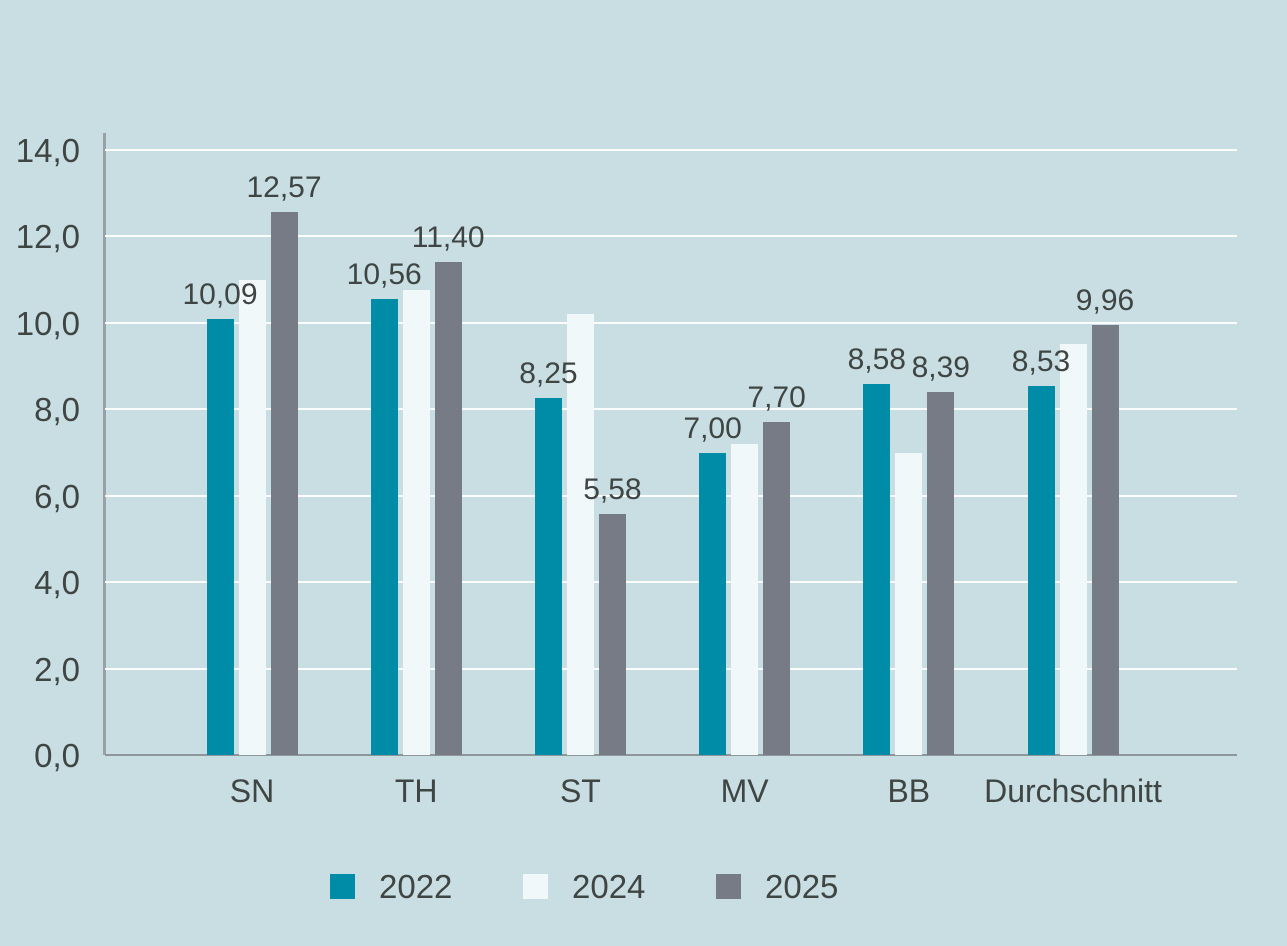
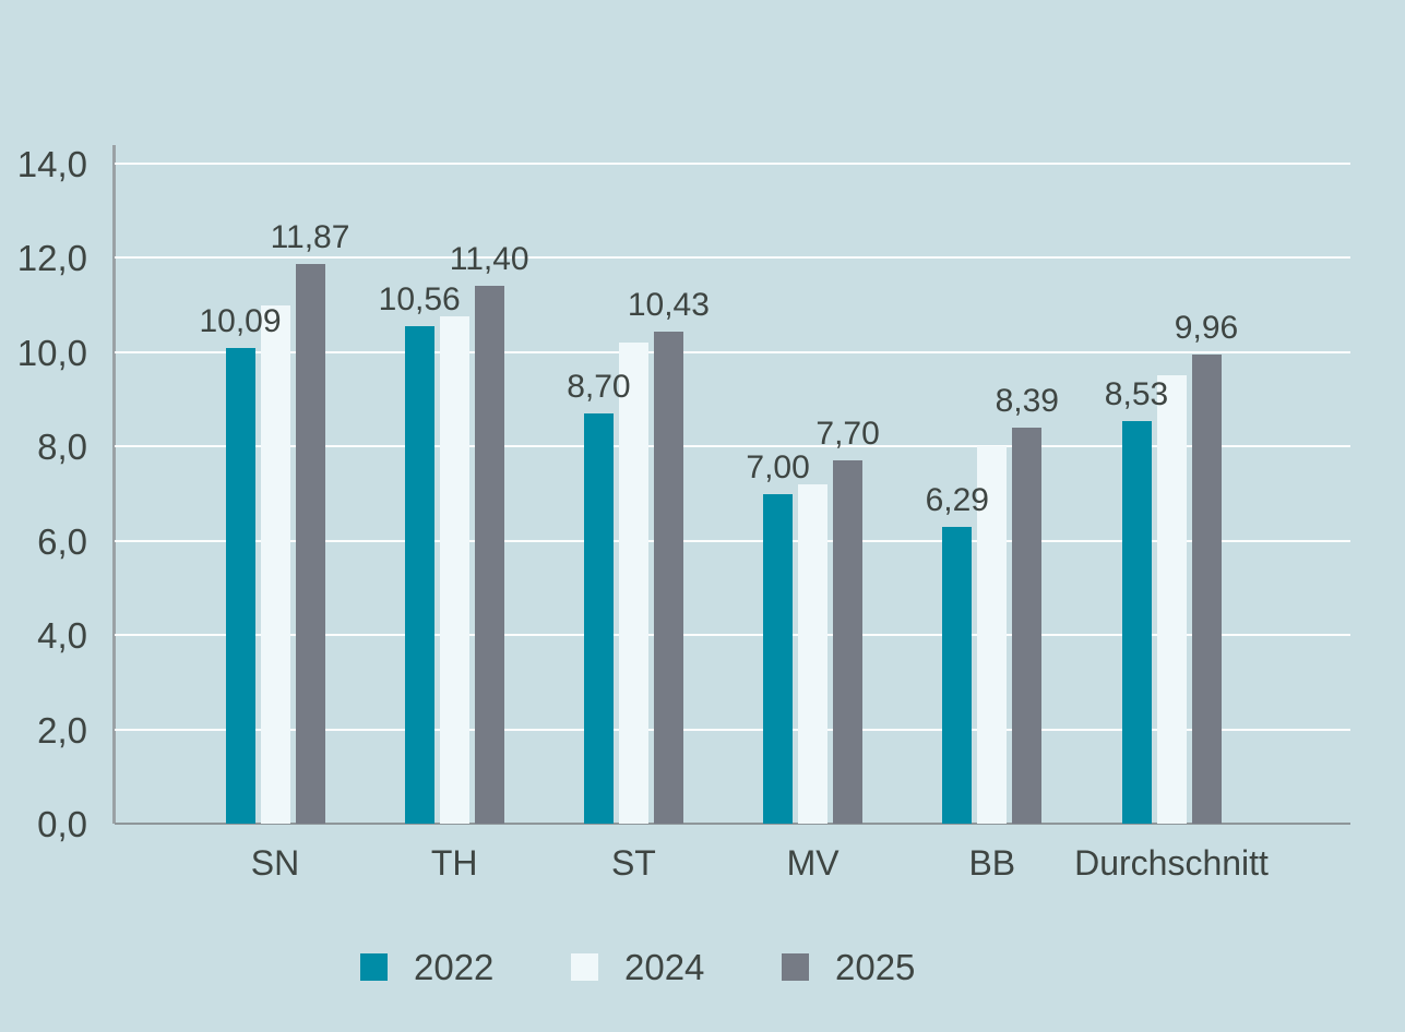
2025/SN: 12,57 -> 11,87
2022/ST: 8,25 -> 8,70
2025/ST: 5,58 -> 10,43
2022/BB: 8,58 -> 6,29
2024/BB: 7,0 -> 8,0
